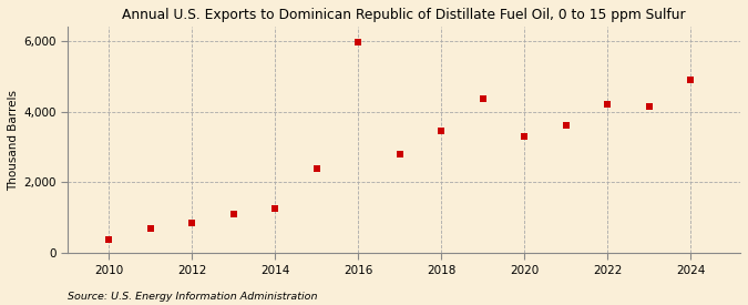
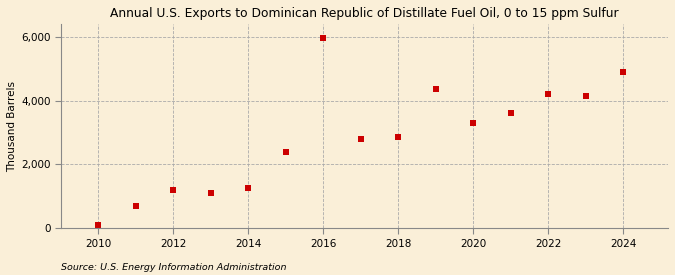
2010: 400 -> 100
2012: 850 -> 1,200
2018: 3,450 -> 2,850
